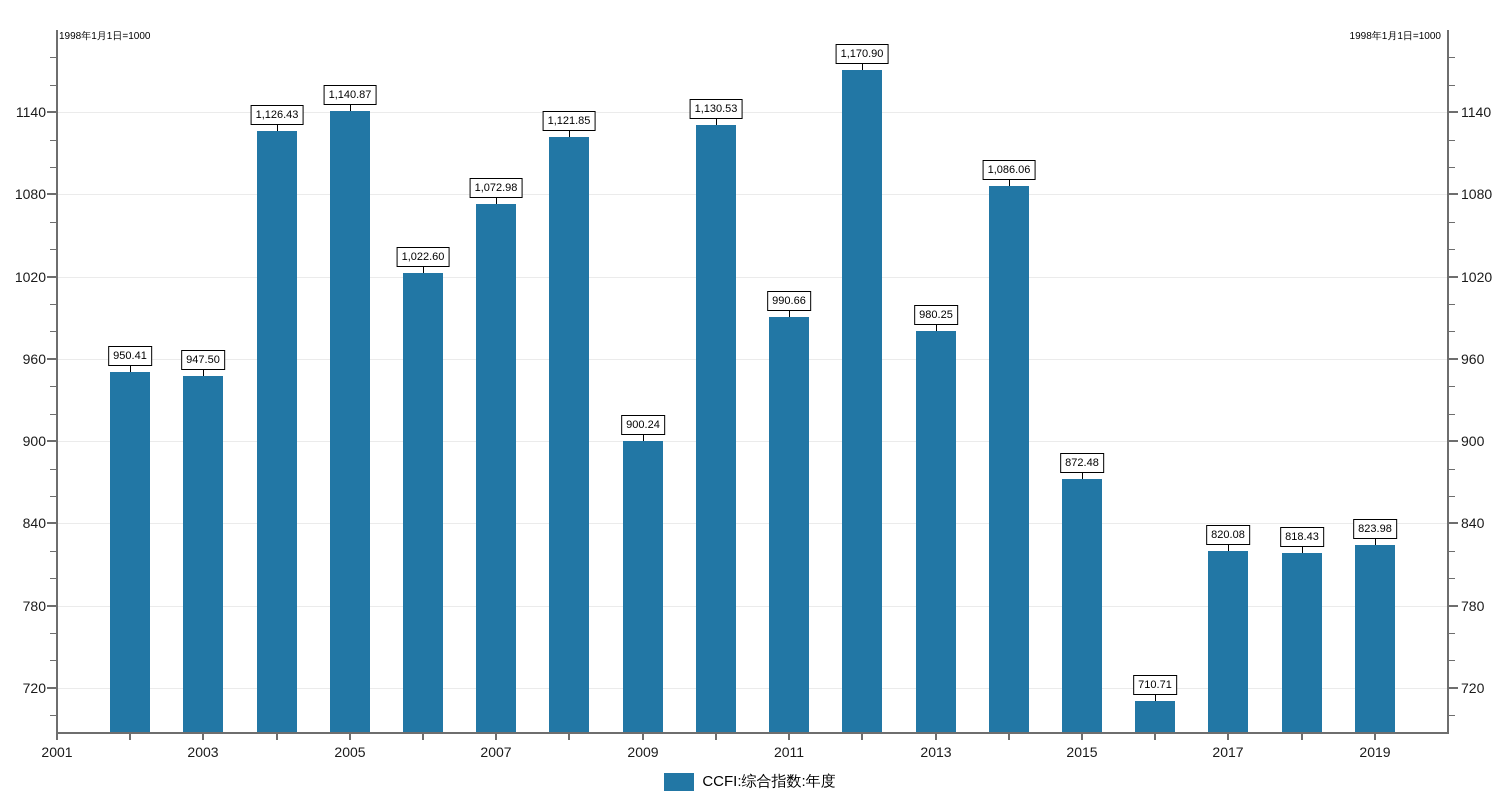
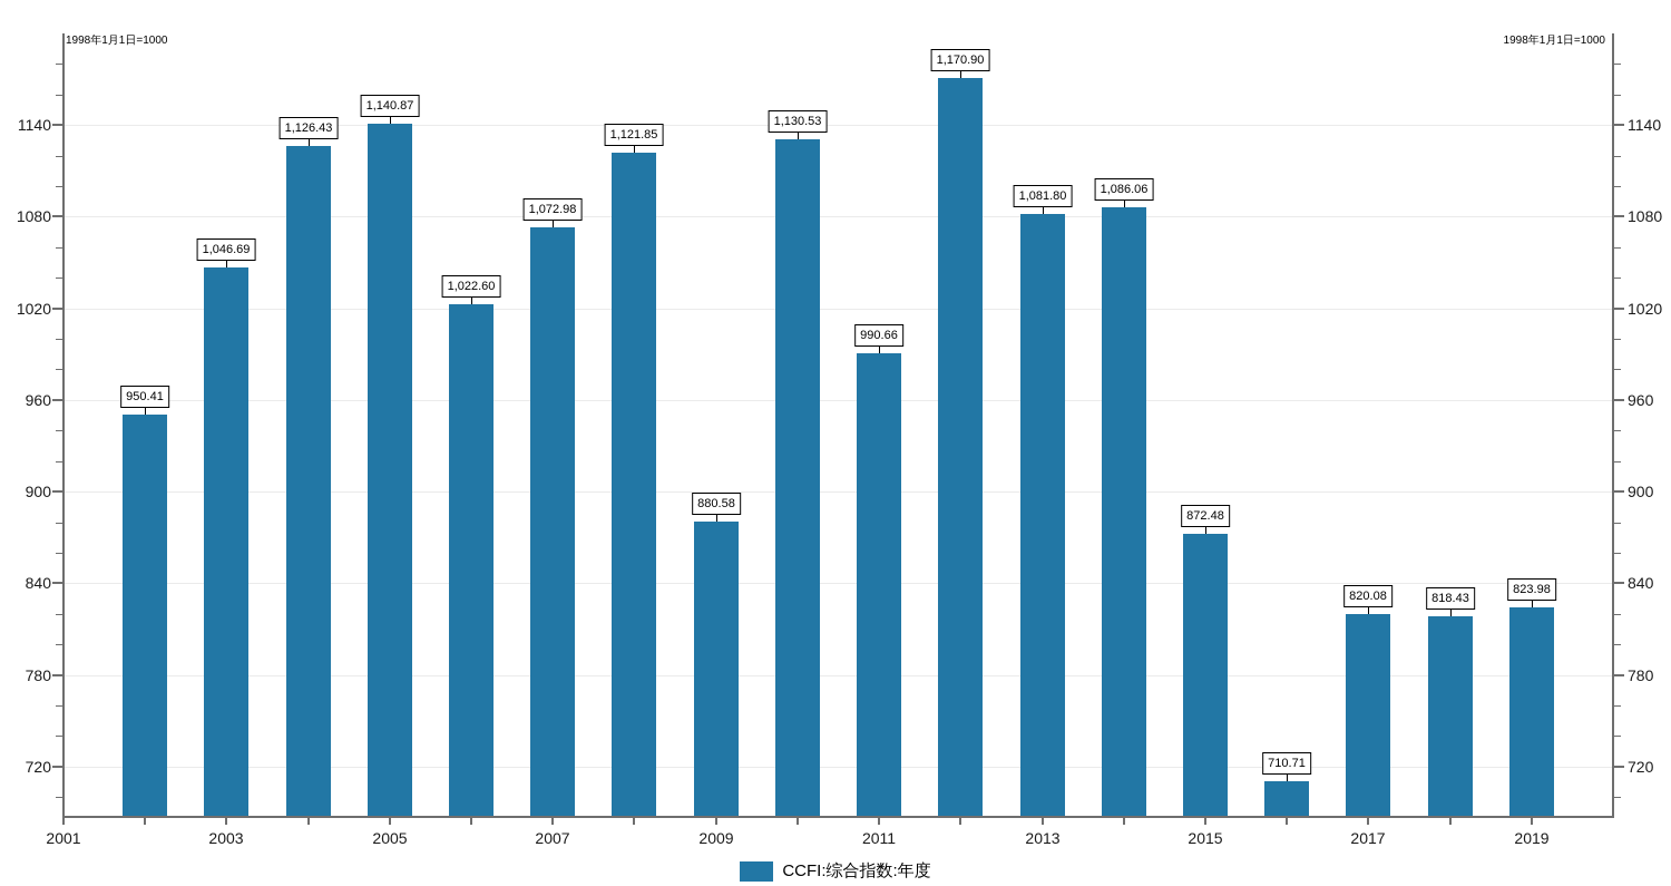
2003: 947.50 -> 1,046.69
2009: 900.24 -> 880.58
2013: 980.25 -> 1,081.80
